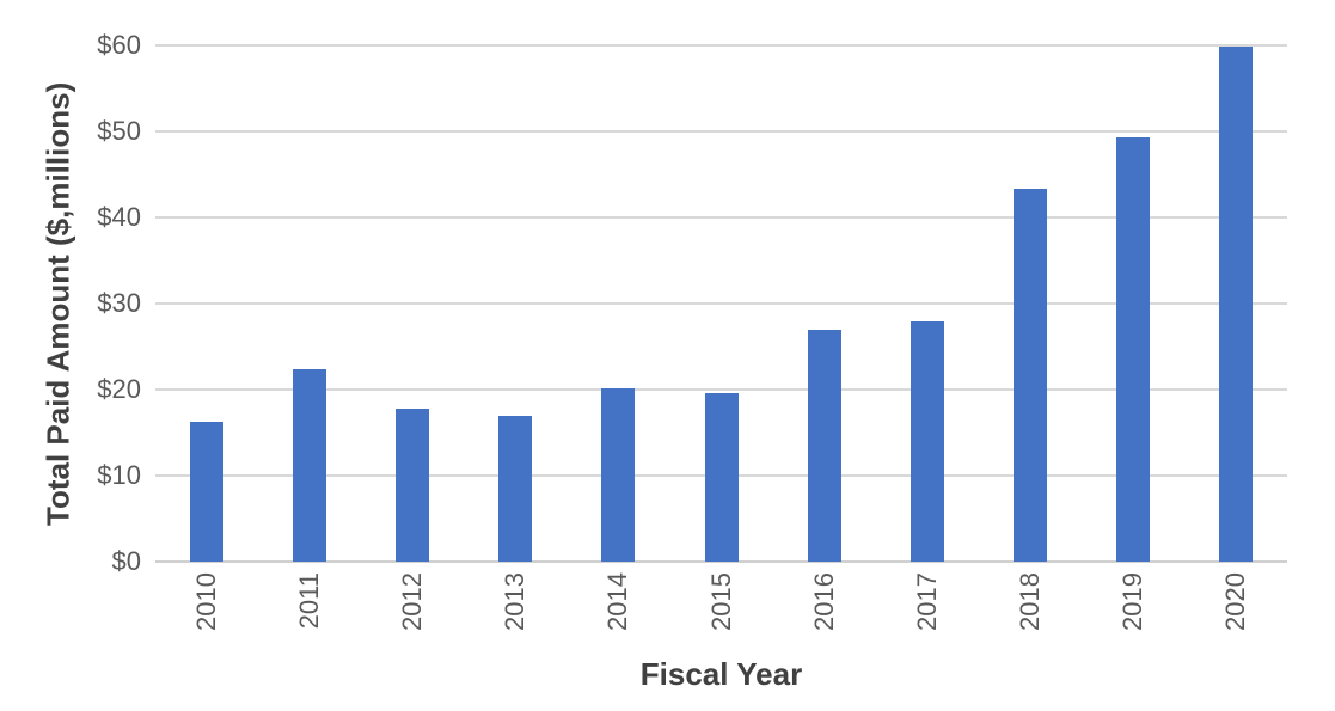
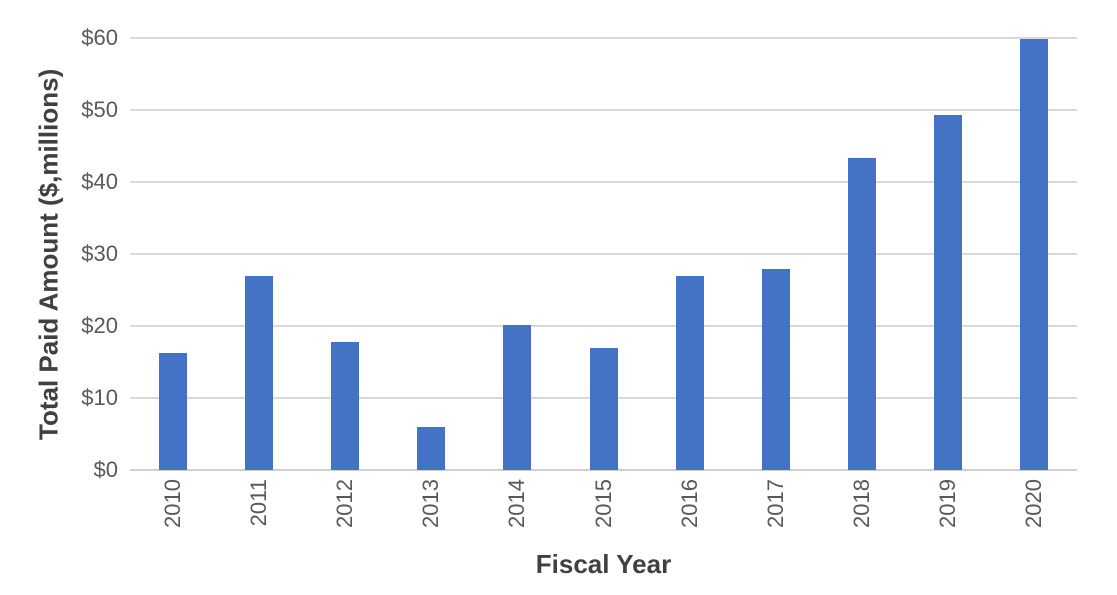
2011: $22 -> $27
2013: $17 -> $6
2015: $20 -> $17
